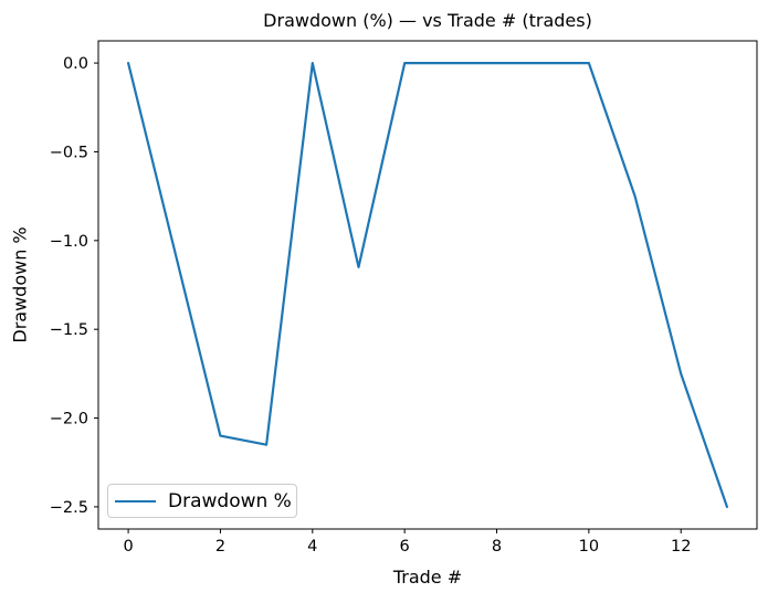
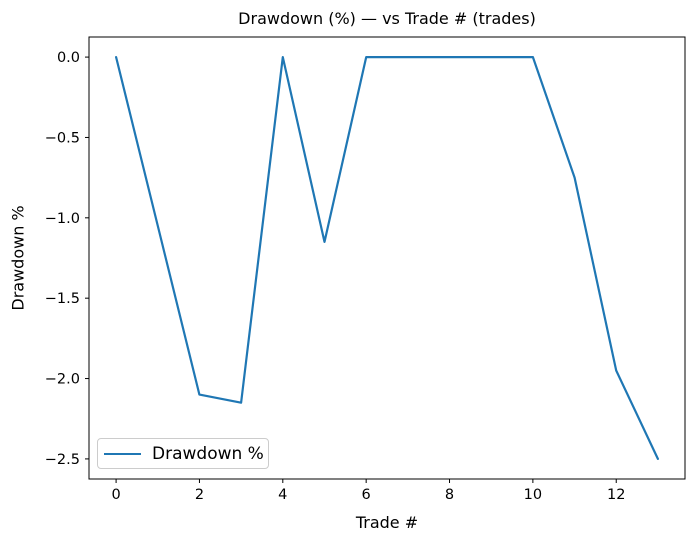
12: -1.75 -> -1.95
